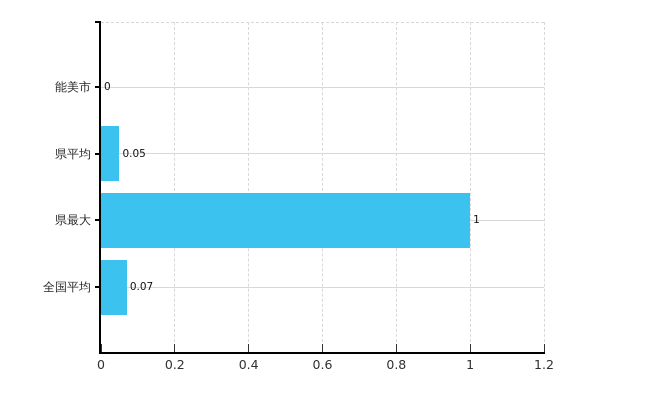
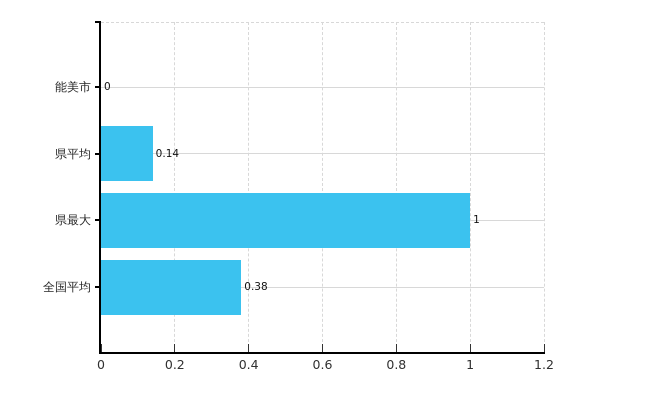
県平均: 0.05 -> 0.14
全国平均: 0.07 -> 0.38
